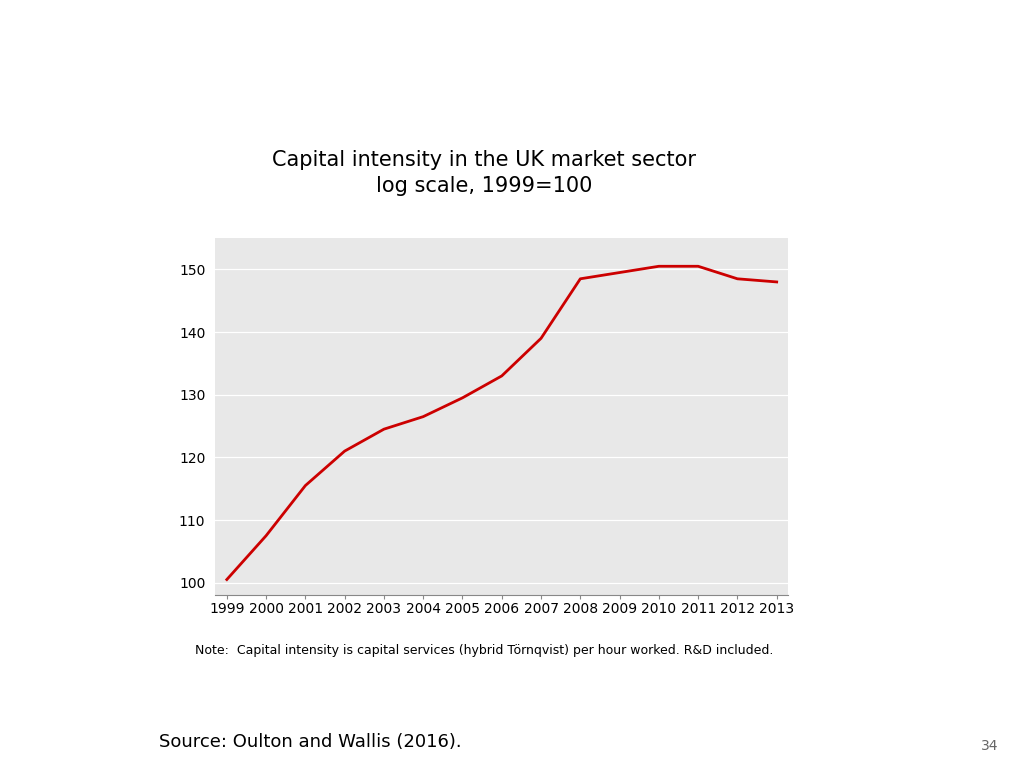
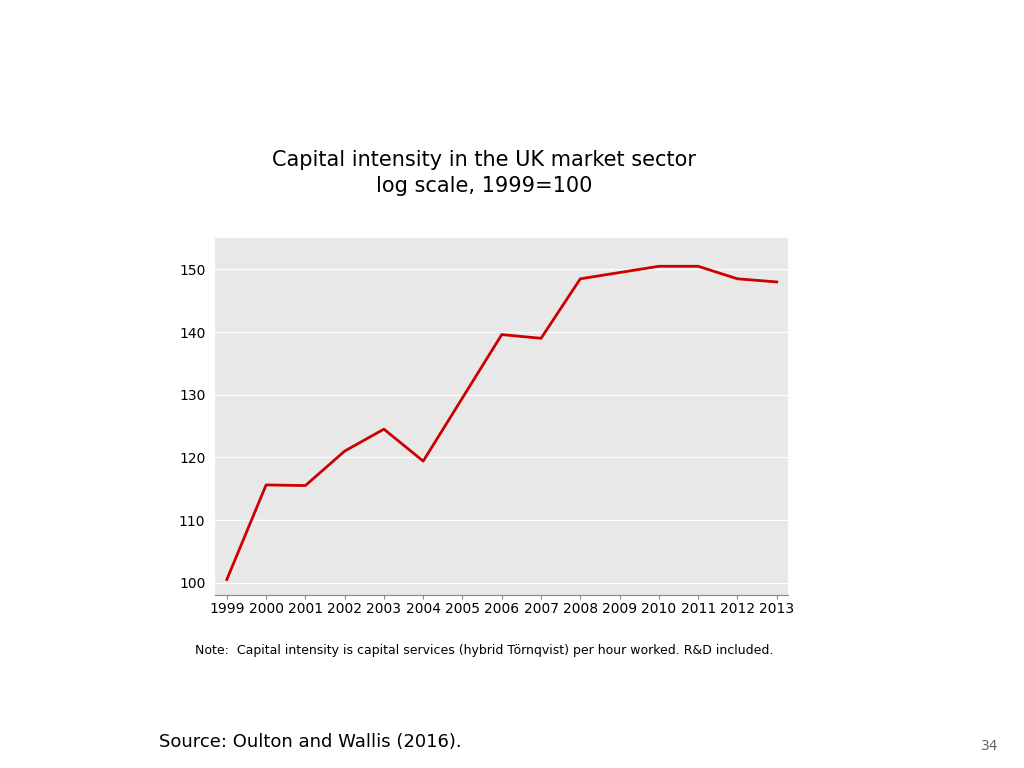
2000: 107.5 -> 115.6
2004: 126.5 -> 119.4
2006: 133.0 -> 139.6
